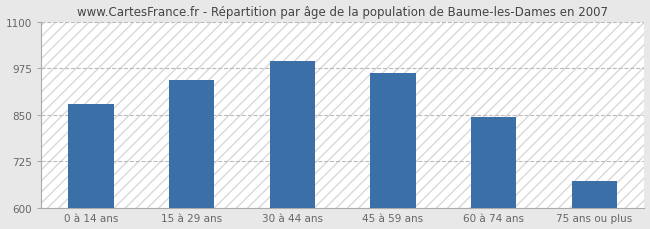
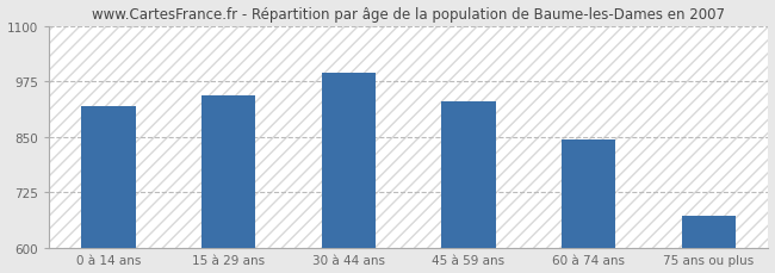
0 à 14 ans: 878 -> 920
45 à 59 ans: 963 -> 930
